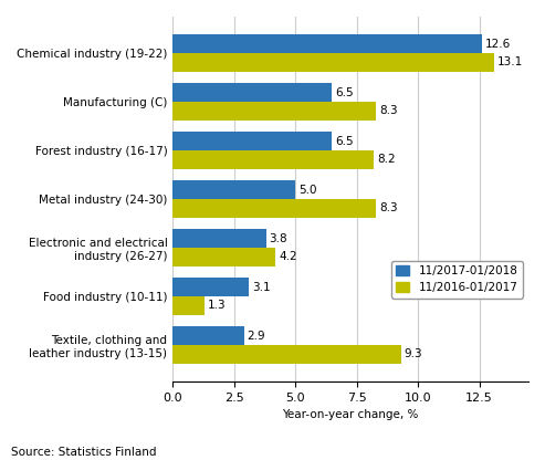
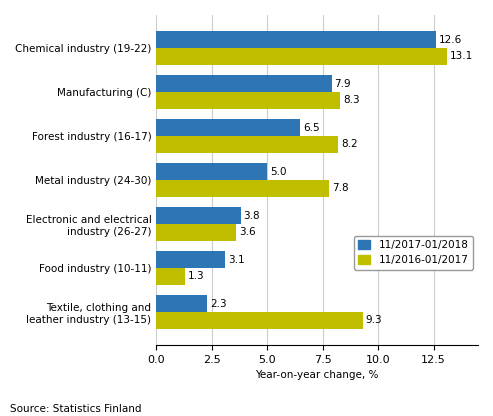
11/2017-01/2018/Manufacturing (C): 6.5 -> 7.9
11/2016-01/2017/Metal industry (24-30): 8.3 -> 7.8
11/2016-01/2017/Electronic and electrical industry (26-27): 4.2 -> 3.6
11/2017-01/2018/Textile, clothing and leather industry (13-15): 2.9 -> 2.3
